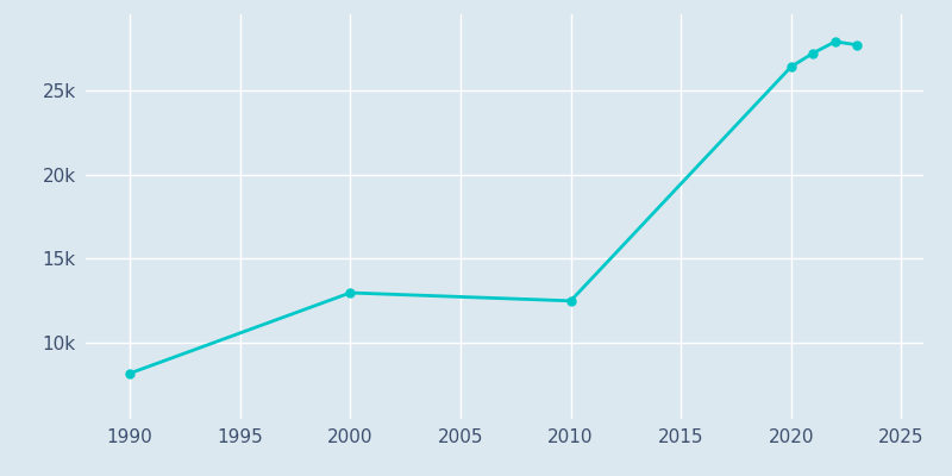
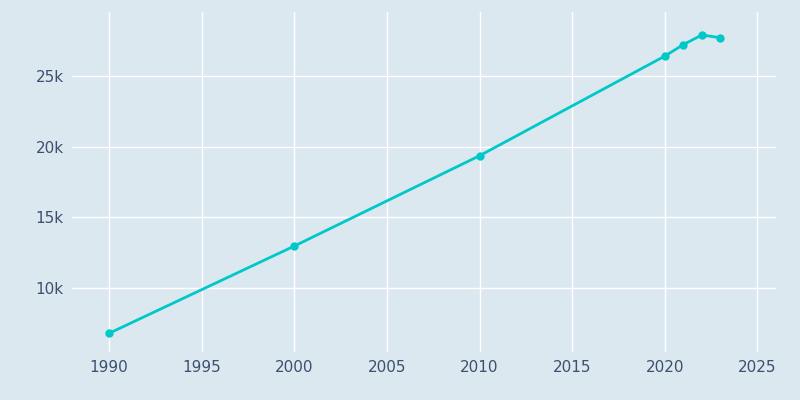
1990: 8.2k -> 6.8k
2010: 12.5k -> 19.4k
